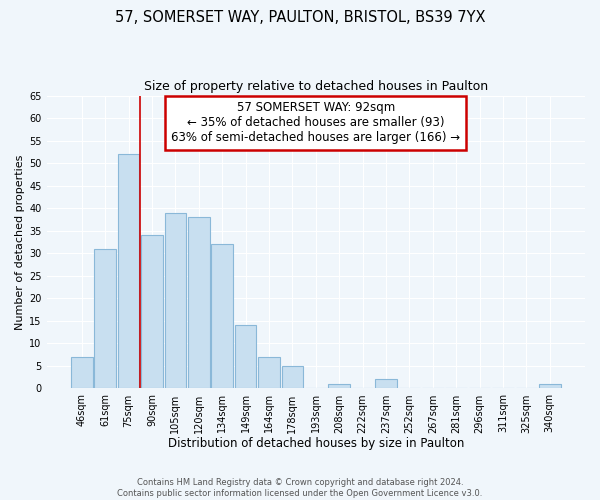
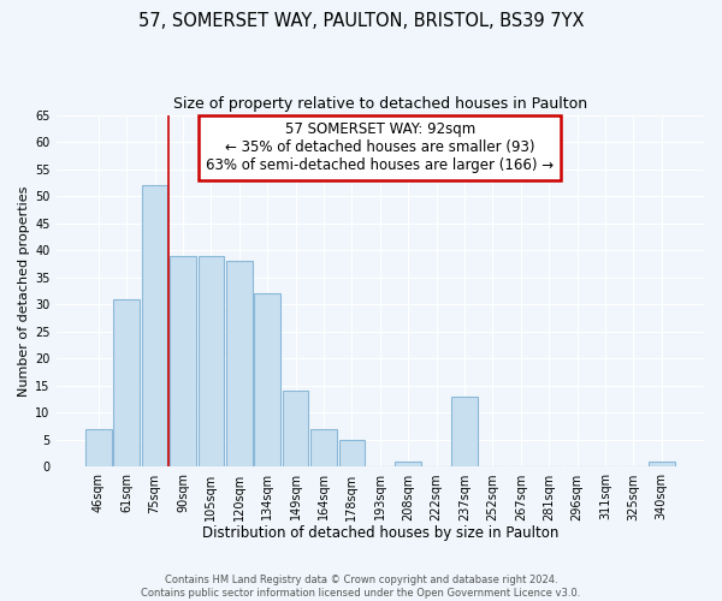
90sqm: 34 -> 39
237sqm: 2 -> 13
